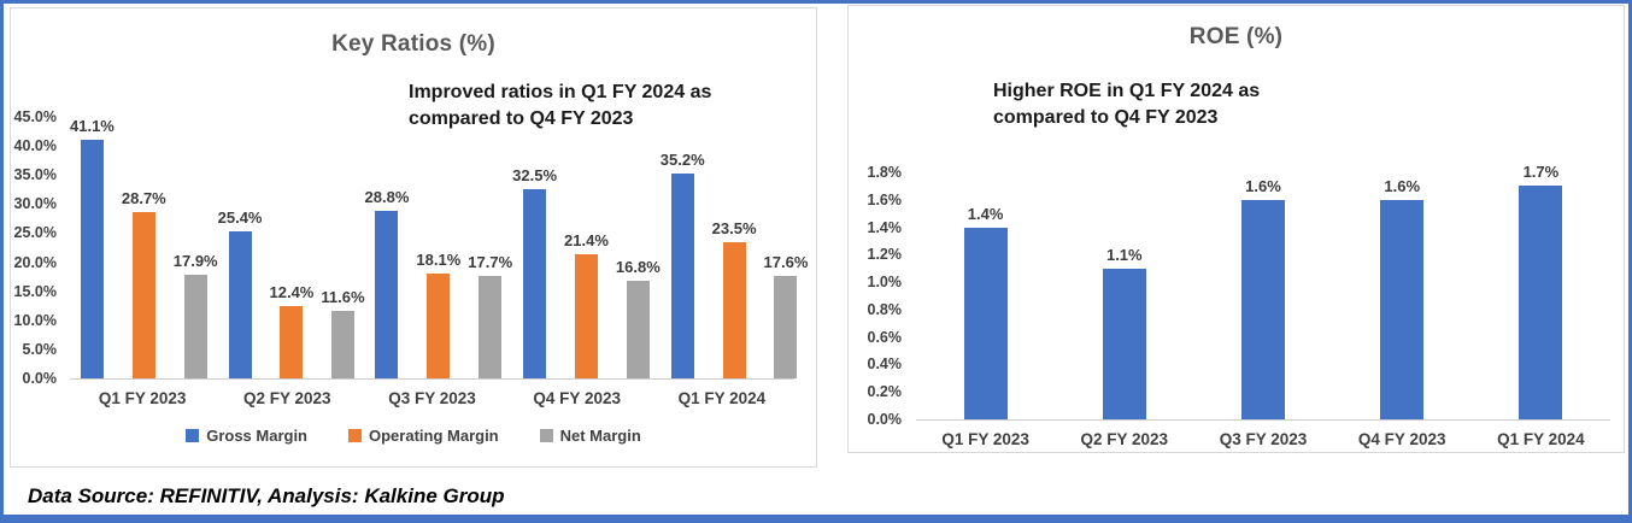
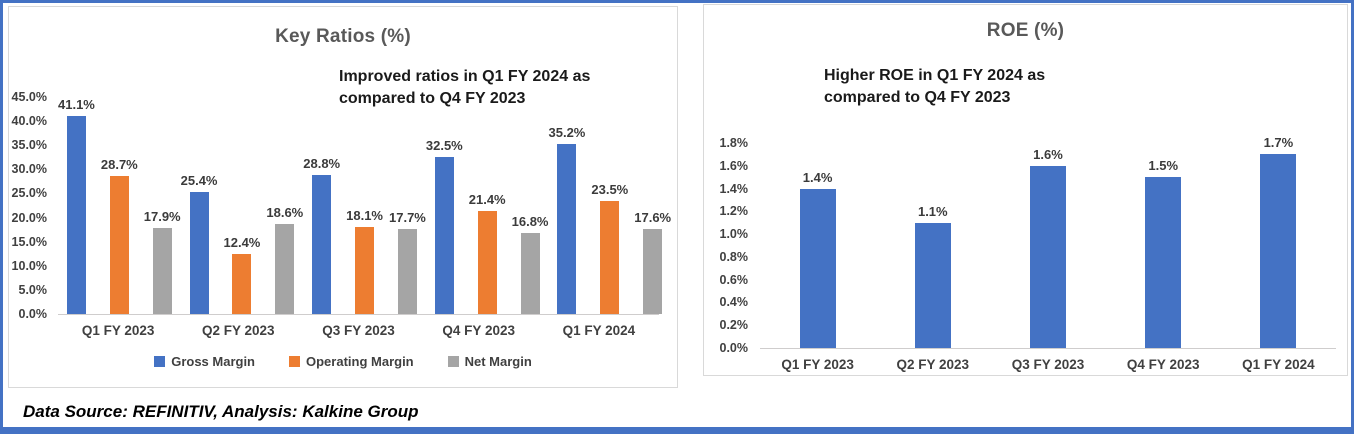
Key Ratios (%)/Net Margin/Q2 FY 2023: 11.6% -> 18.6%
ROE (%)/Q4 FY 2023: 1.6% -> 1.5%
